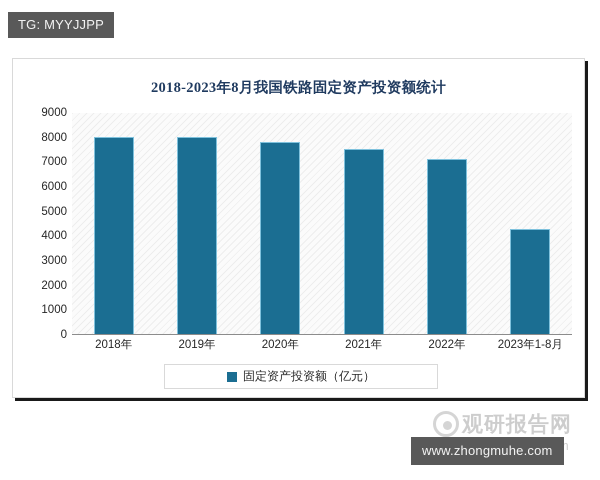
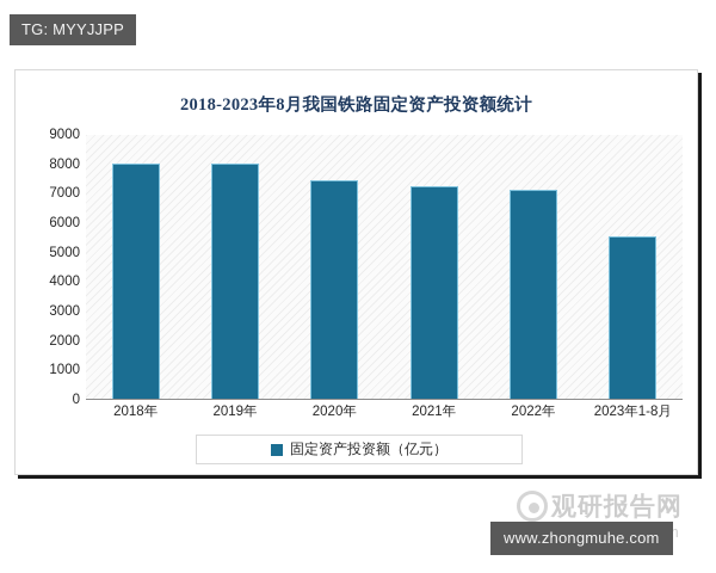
2020年: 7800 -> 7400
2021年: 7500 -> 7200
2023年1-8月: 4300 -> 5500
